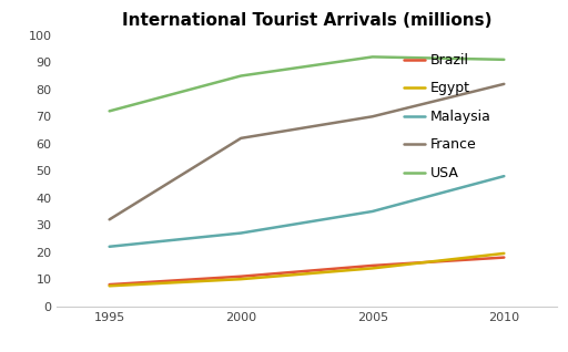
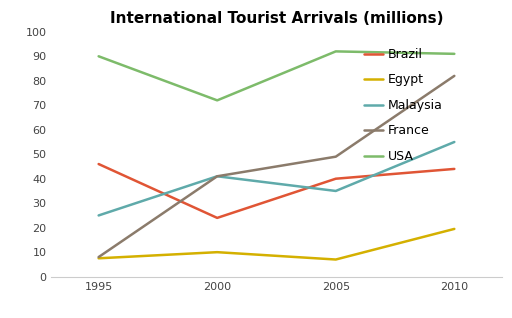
Brazil/1995: 8 -> 46
Malaysia/1995: 22 -> 25
France/1995: 32 -> 8
USA/1995: 72 -> 90
Brazil/2000: 11 -> 24
Malaysia/2000: 27 -> 41
France/2000: 62 -> 41
USA/2000: 85 -> 72
Brazil/2005: 15 -> 40
Egypt/2005: 14.0 -> 7.0
France/2005: 70 -> 49
Brazil/2010: 18 -> 44
Malaysia/2010: 48 -> 55
